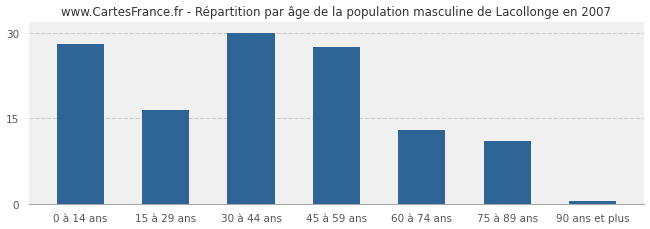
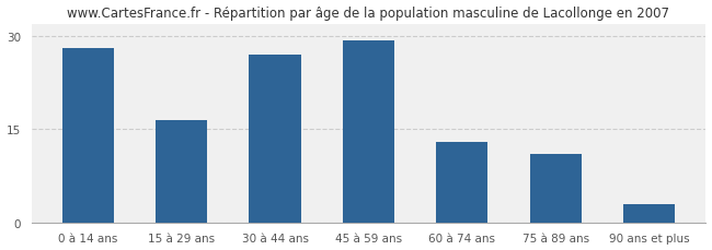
30 à 44 ans: 30.0 -> 27.0
45 à 59 ans: 27.5 -> 29.2
90 ans et plus: 0.5 -> 3.0
